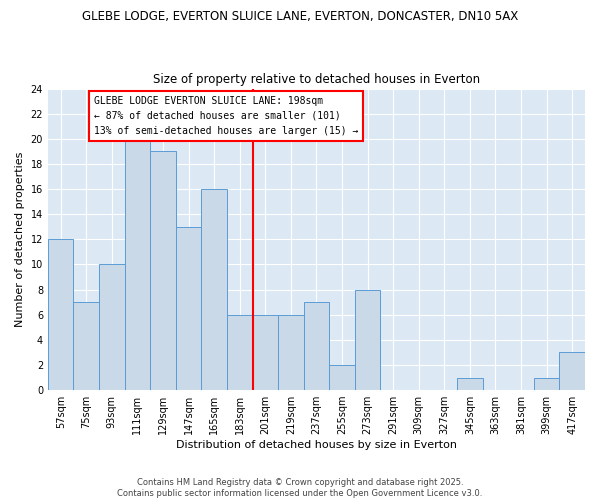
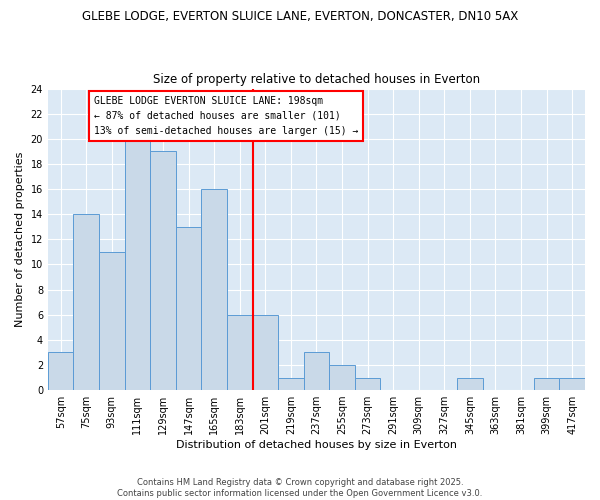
57sqm: 12 -> 3
75sqm: 7 -> 14
93sqm: 10 -> 11
219sqm: 6 -> 1
237sqm: 7 -> 3
273sqm: 8 -> 1
417sqm: 3 -> 1
